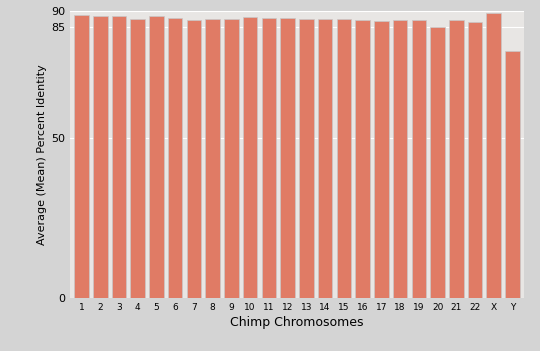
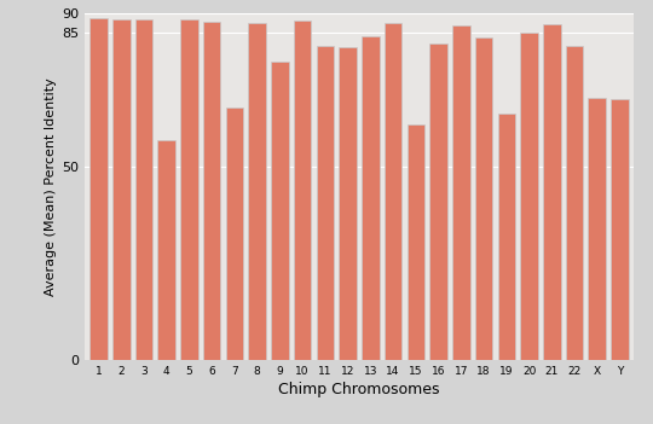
4: 87.5 -> 57.0
7: 87.0 -> 65.5
9: 87.4 -> 77.5
11: 87.8 -> 81.5
12: 87.7 -> 81.0
13: 87.5 -> 84.0
15: 87.5 -> 61.0
16: 86.9 -> 82.0
18: 86.9 -> 83.5
19: 87.1 -> 64.0
22: 86.5 -> 81.5
X: 89.2 -> 68.0
Y: 77.5 -> 67.5
